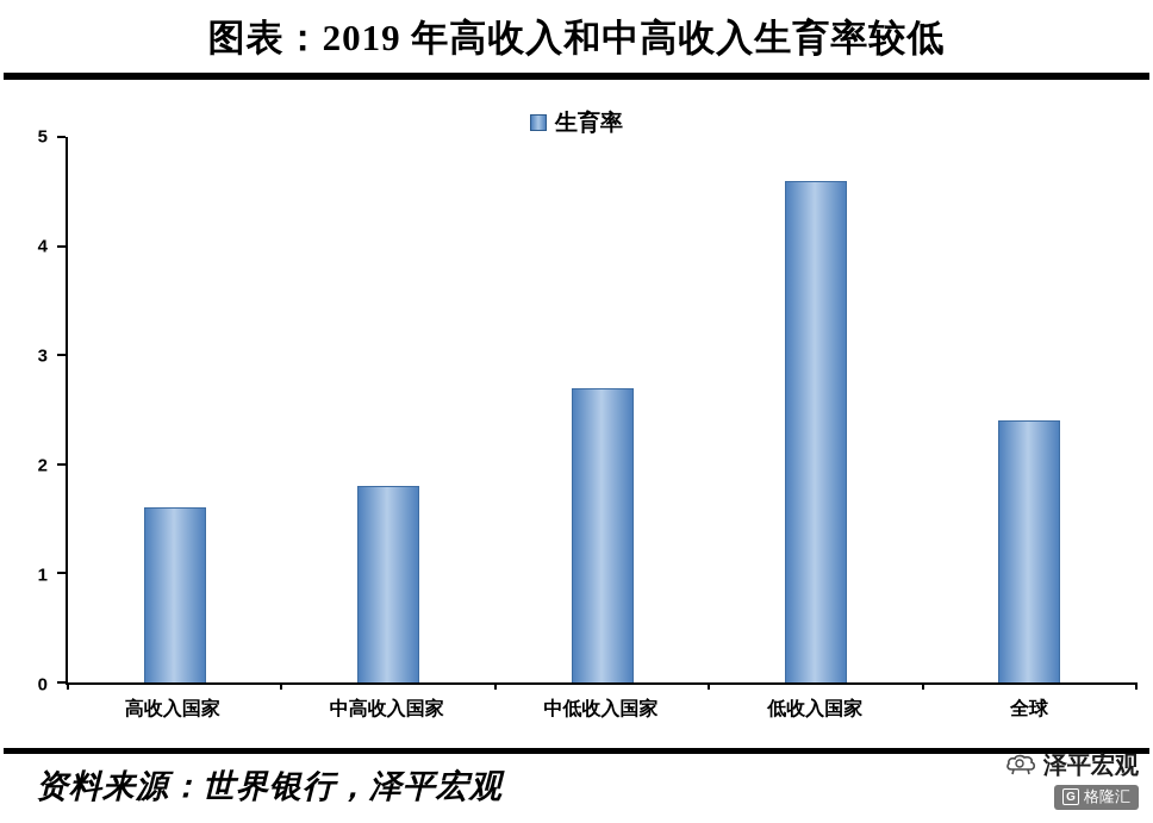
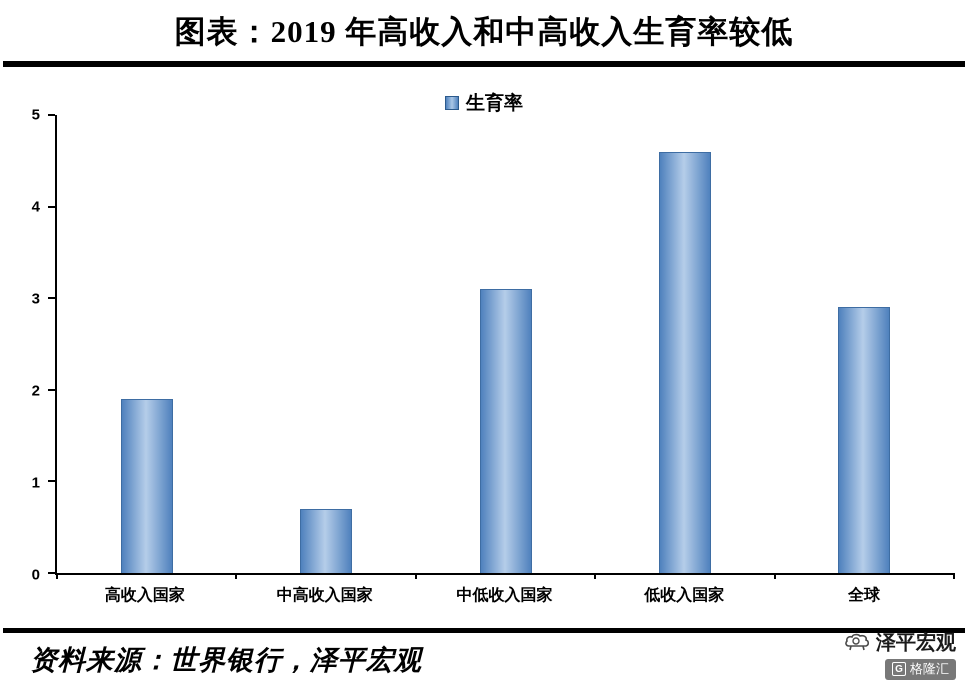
高收入国家: 1.6 -> 1.9
中高收入国家: 1.8 -> 0.7
中低收入国家: 2.7 -> 3.1
全球: 2.4 -> 2.9
